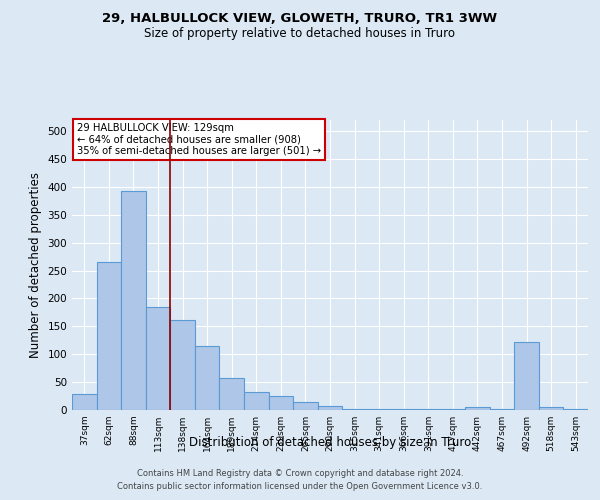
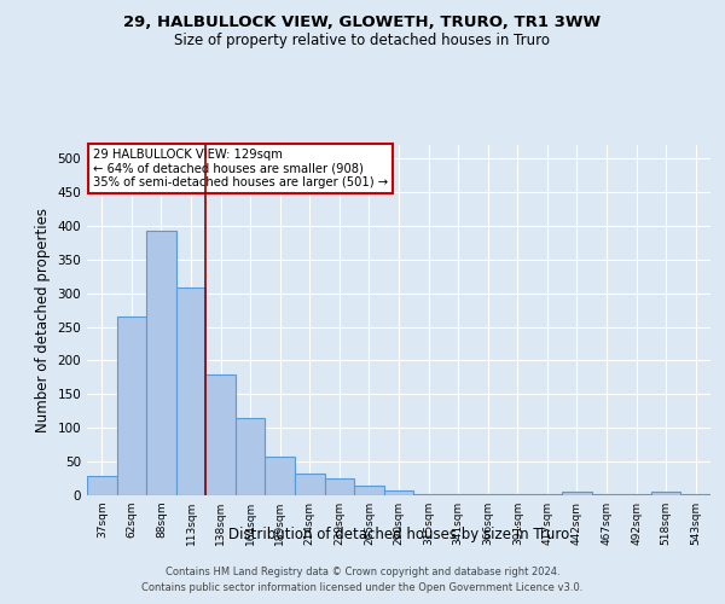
113sqm: 184 -> 308
138sqm: 162 -> 180
492sqm: 122 -> 1
